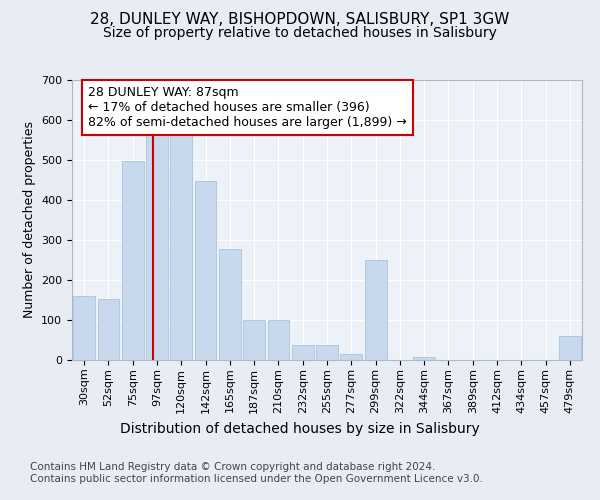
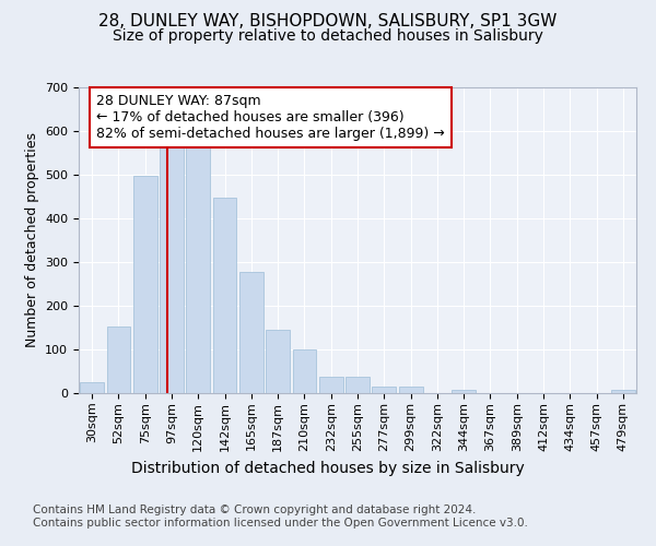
30sqm: 160 -> 25
187sqm: 100 -> 145
299sqm: 250 -> 15
479sqm: 60 -> 7
